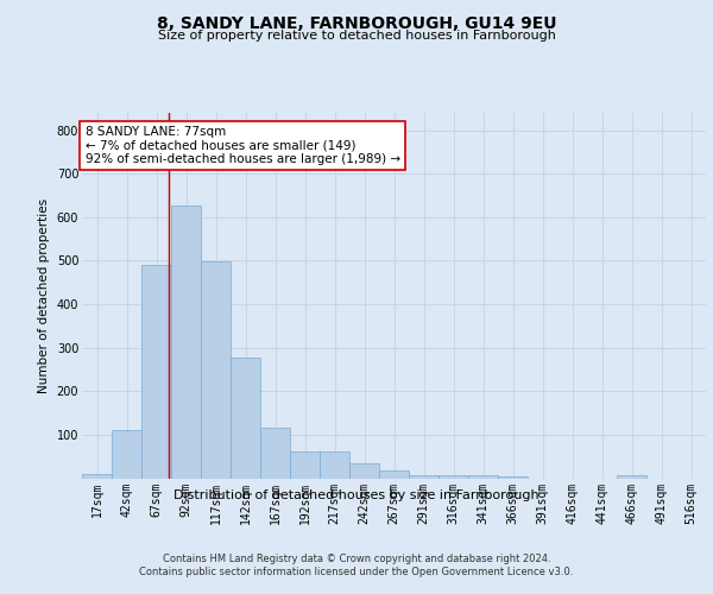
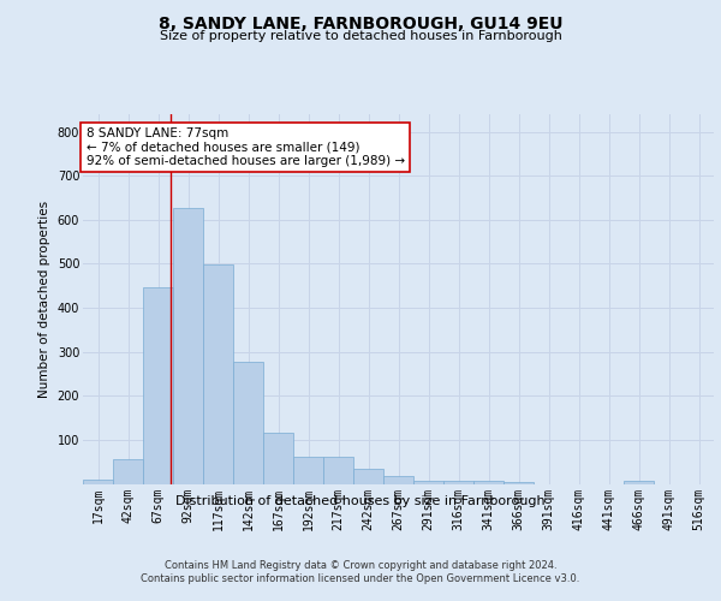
42sqm: 110 -> 55
67sqm: 490 -> 447
